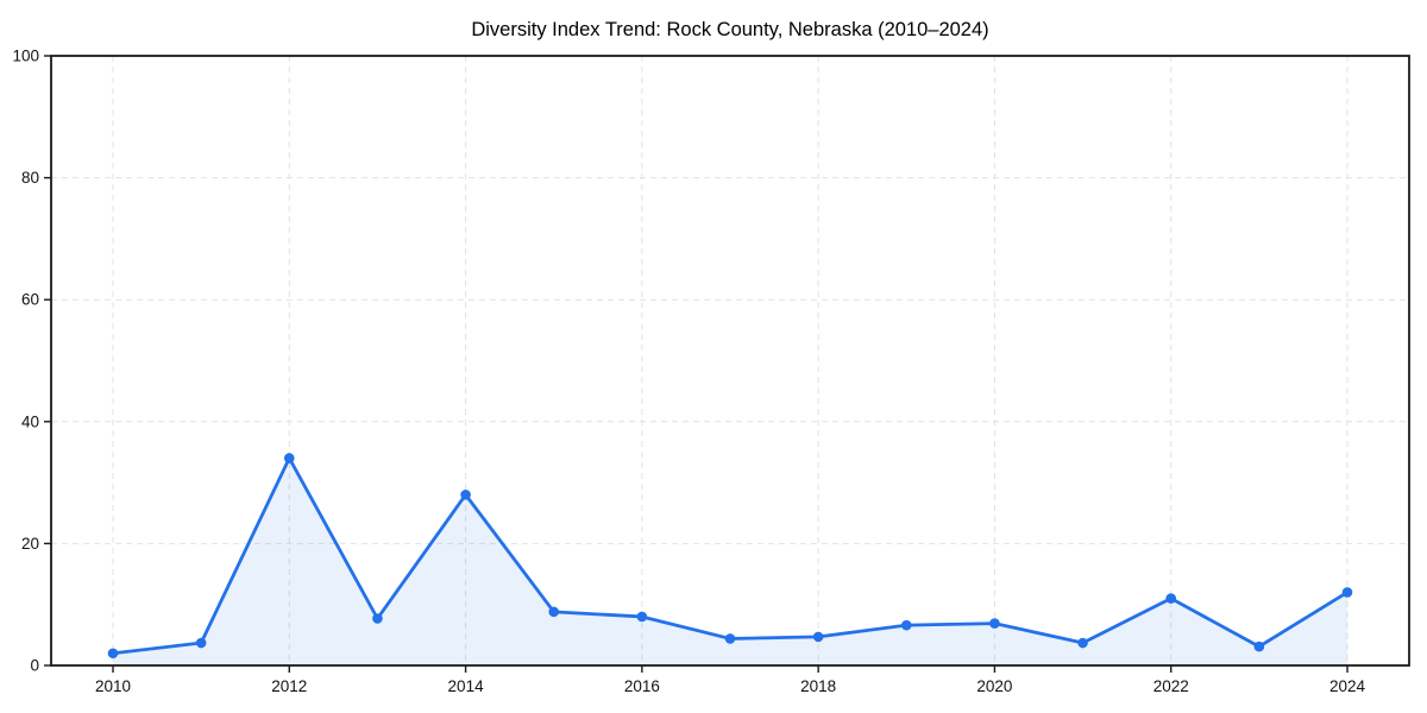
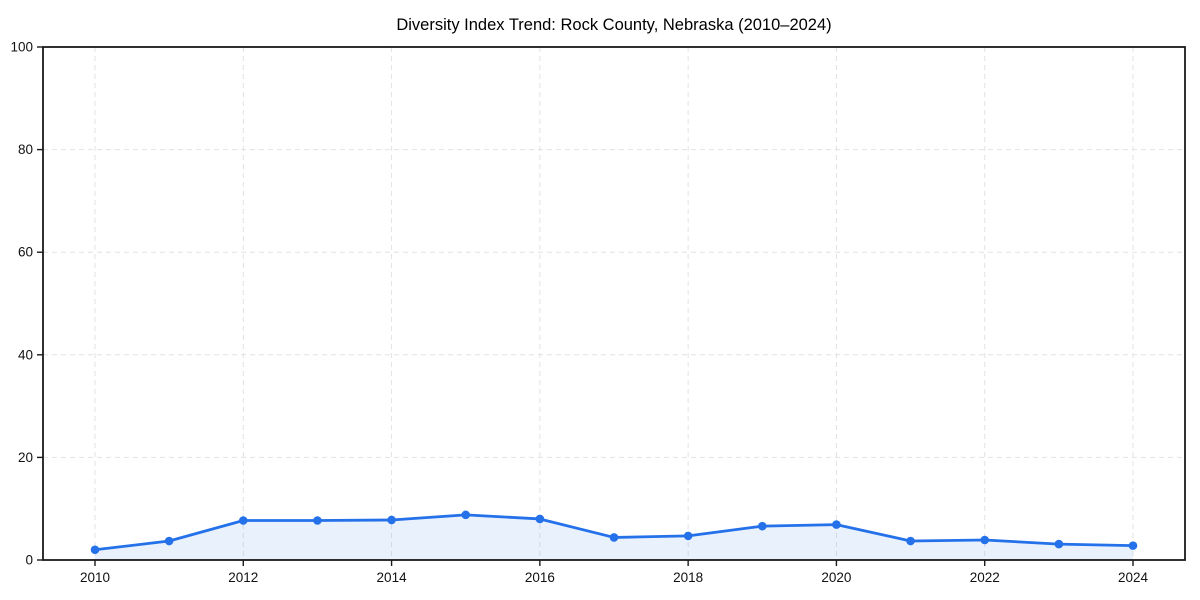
2012: 34 -> 8
2014: 28 -> 8
2022: 11 -> 4
2024: 12 -> 3
